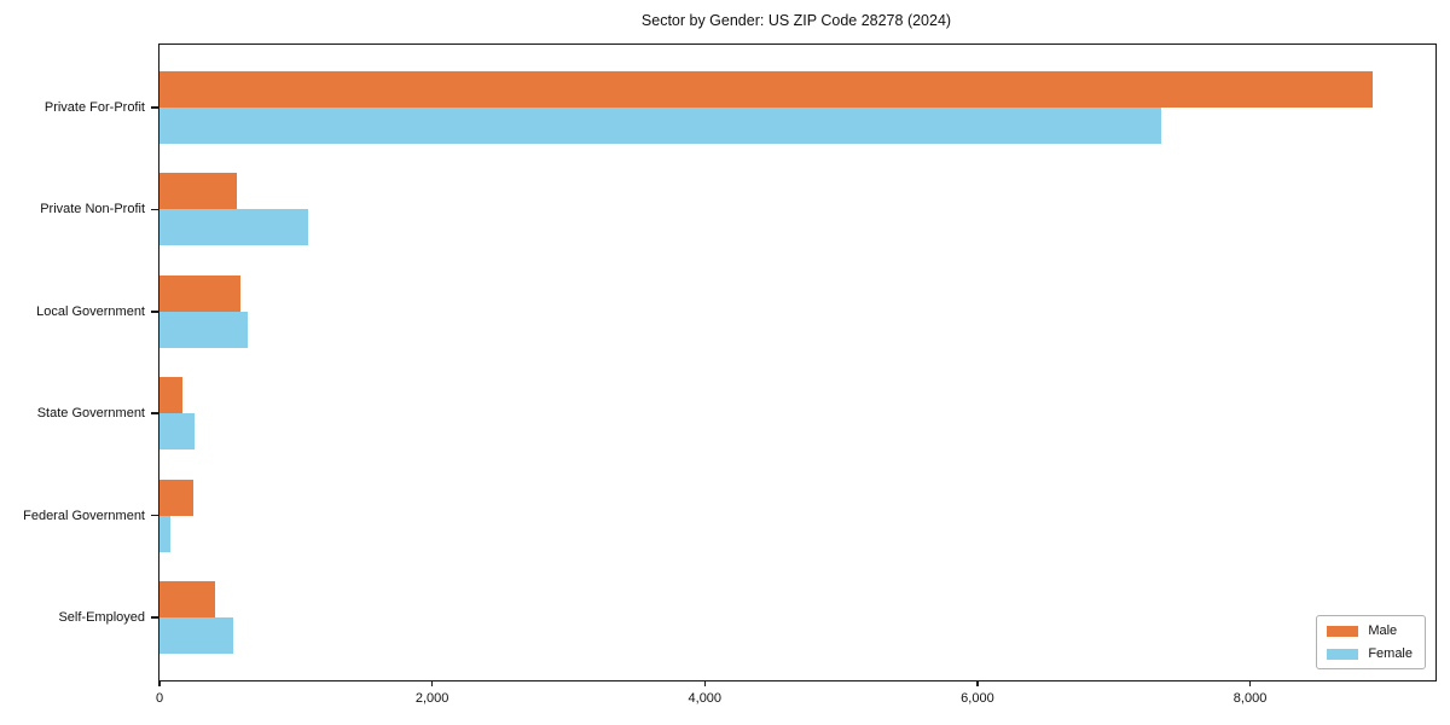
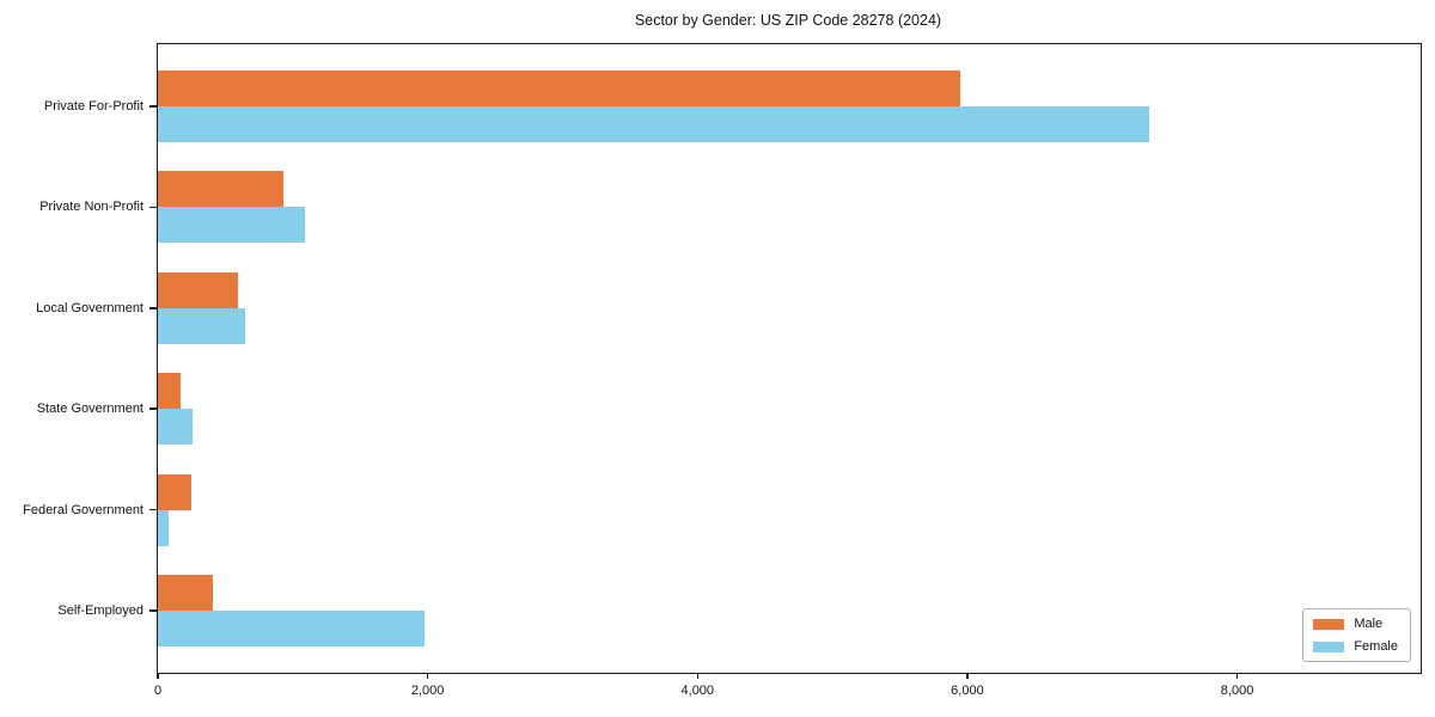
Male/Private For-Profit: 8900 -> 5950
Male/Private Non-Profit: 570 -> 930
Female/Self-Employed: 540 -> 1980
